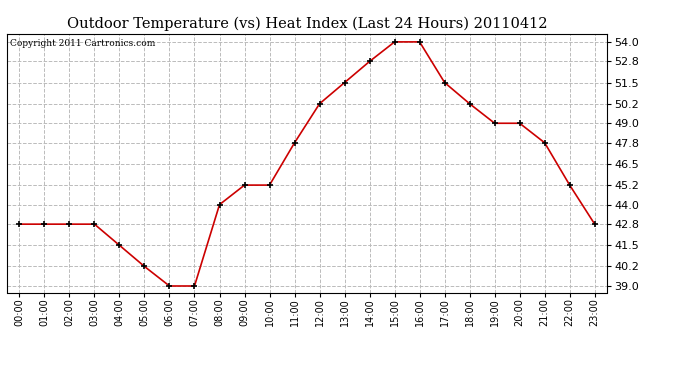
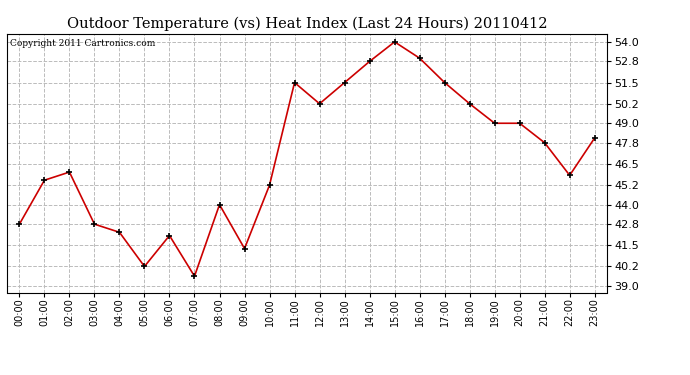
01:00: 42.8 -> 45.5
02:00: 42.8 -> 46.0
04:00: 41.5 -> 42.3
06:00: 39.0 -> 42.1
07:00: 39.0 -> 39.6
09:00: 45.2 -> 41.3
11:00: 47.8 -> 51.5
16:00: 54.0 -> 53.0
22:00: 45.2 -> 45.8
23:00: 42.8 -> 48.1
